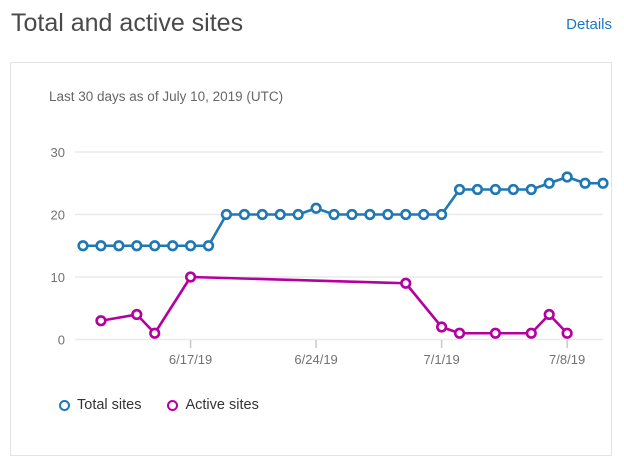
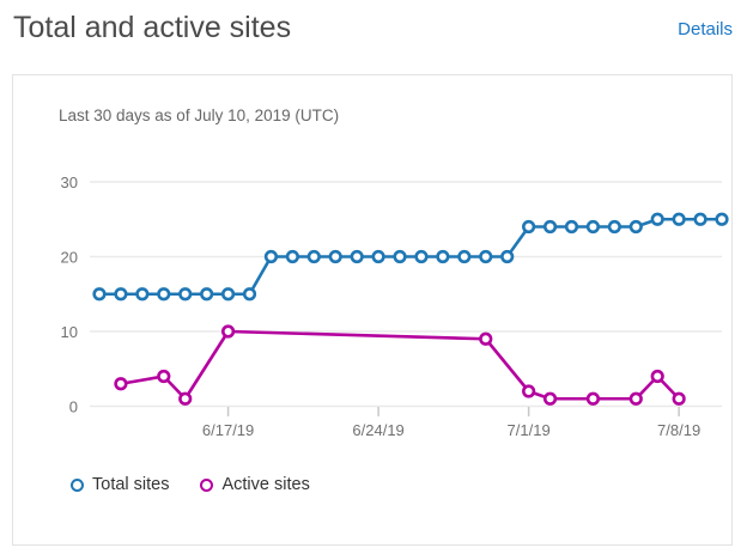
Total sites/6/24/19: 21 -> 20
Total sites/7/1/19: 20 -> 24
Total sites/7/8/19: 26 -> 25
